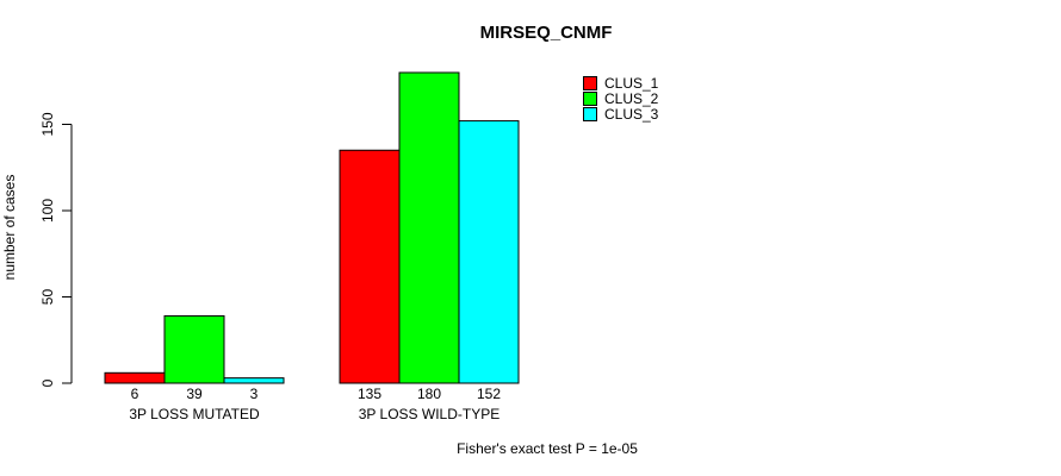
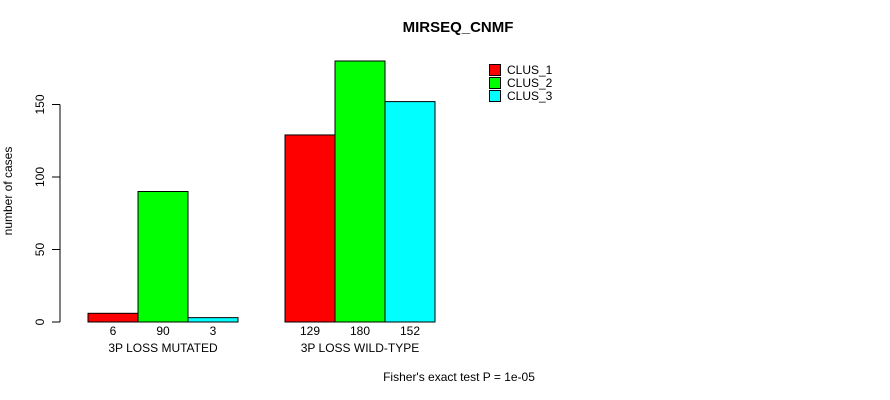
CLUS_2/3P LOSS MUTATED: 39 -> 90
CLUS_1/3P LOSS WILD-TYPE: 135 -> 129
